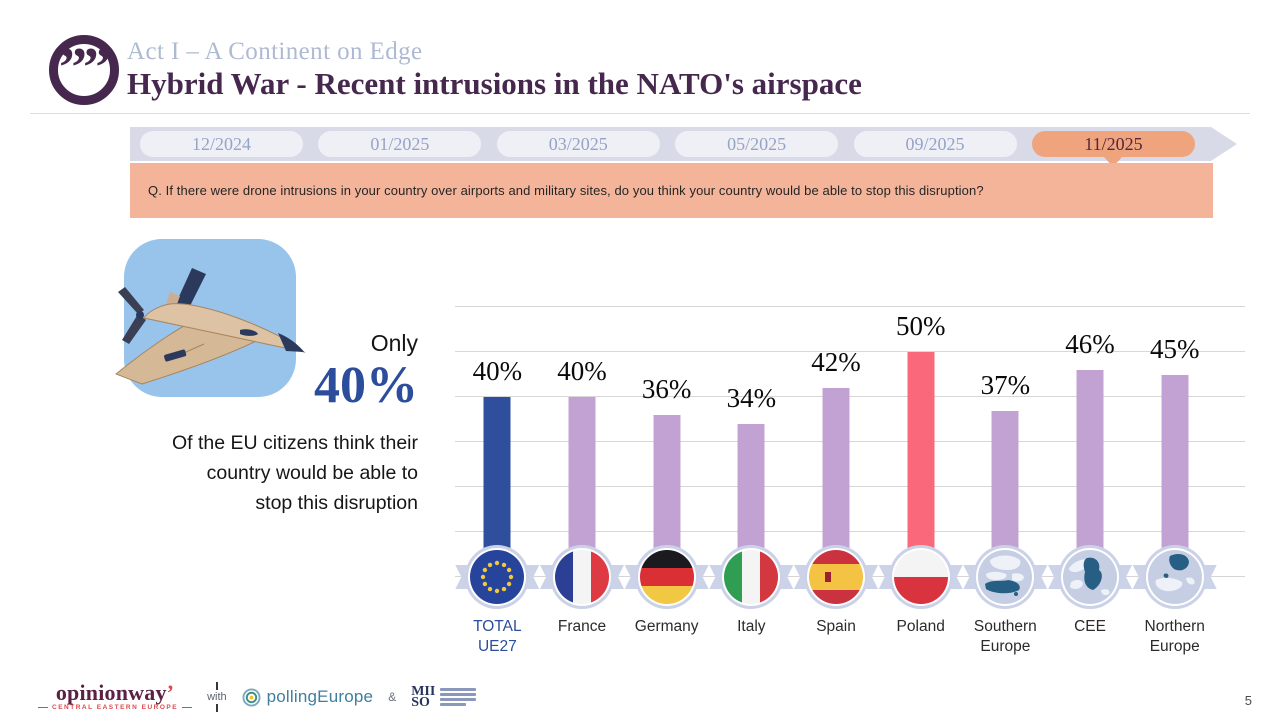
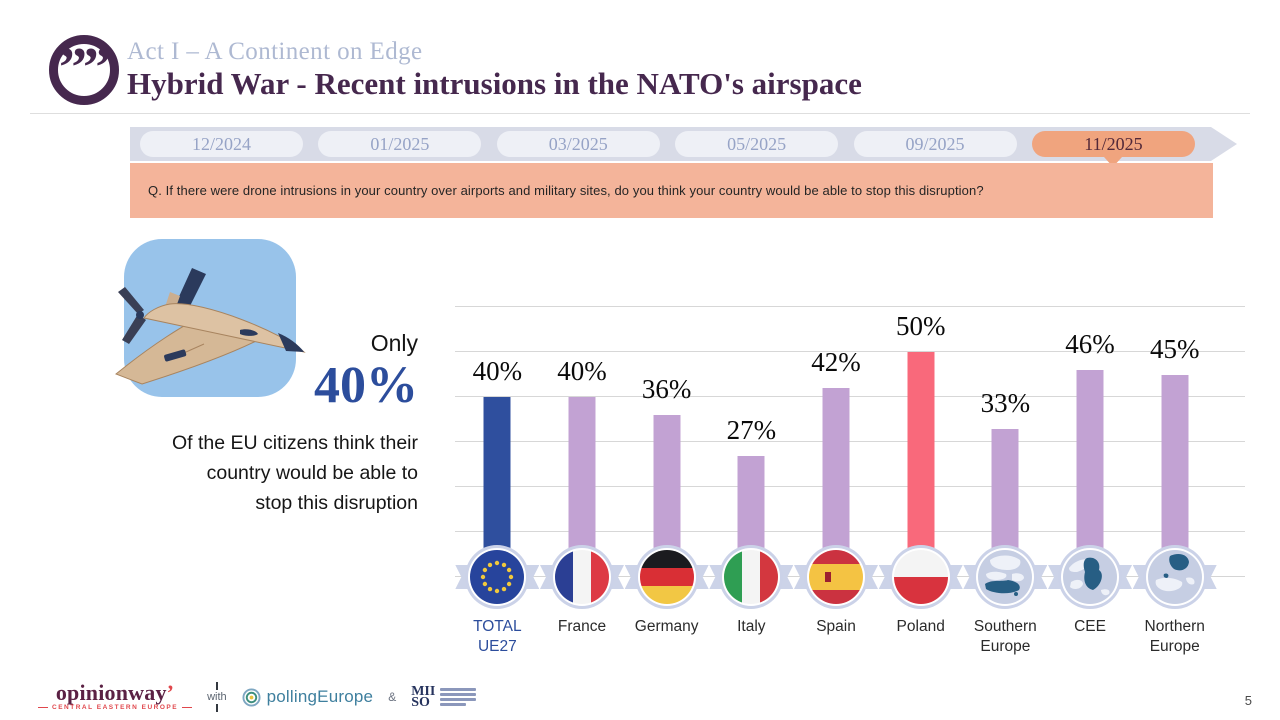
Italy: 34% -> 27%
Southern Europe: 37% -> 33%
